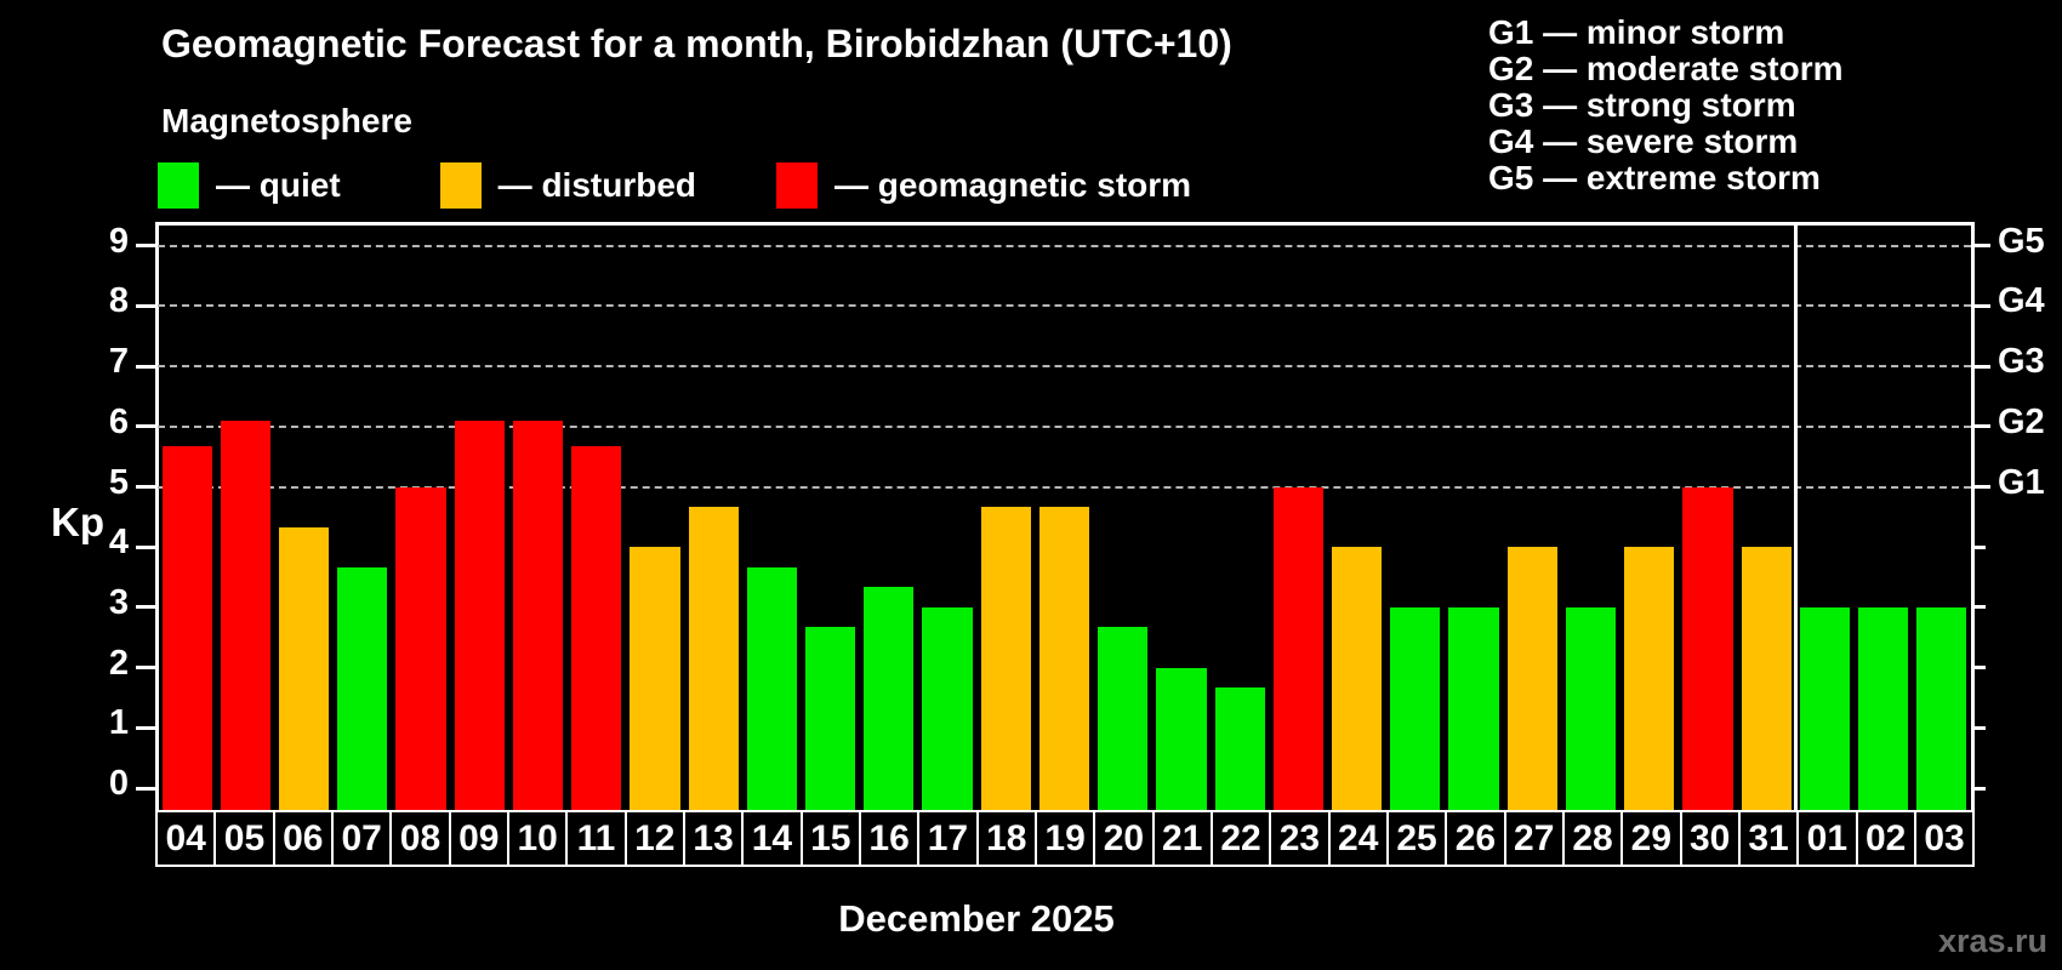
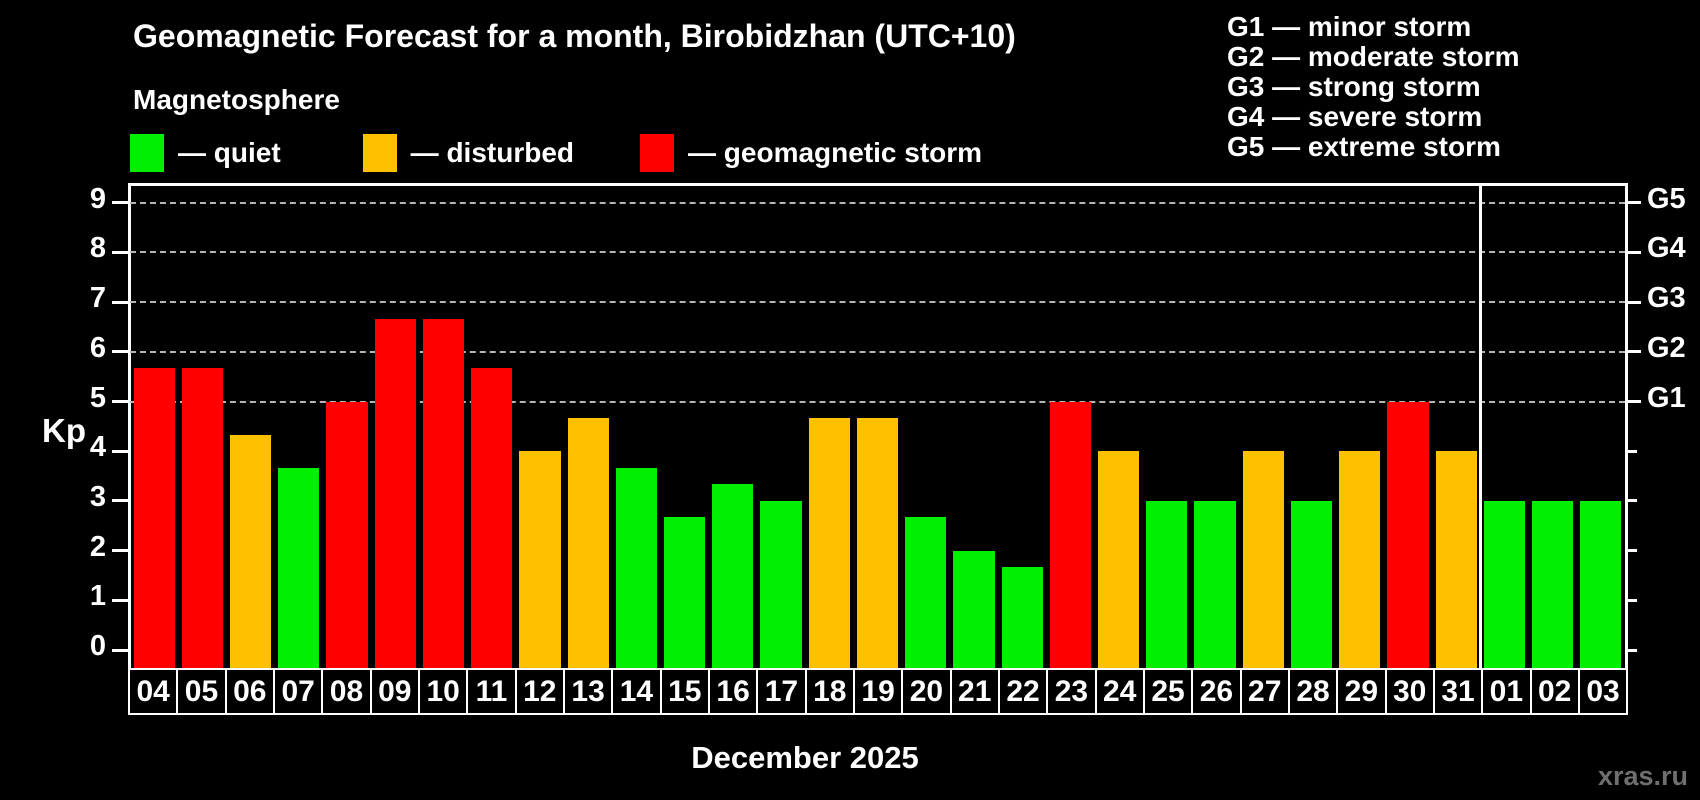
05: 6.1 -> 5.7
09: 6.1 -> 6.7
10: 6.1 -> 6.7
